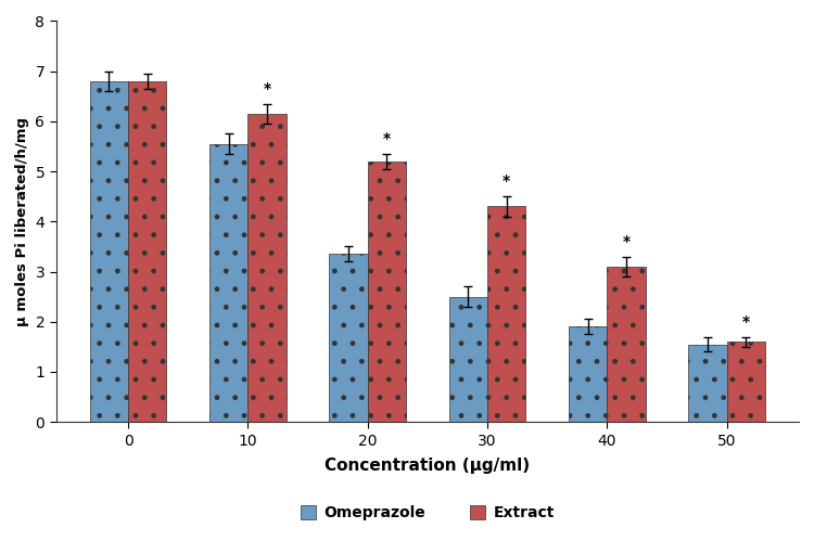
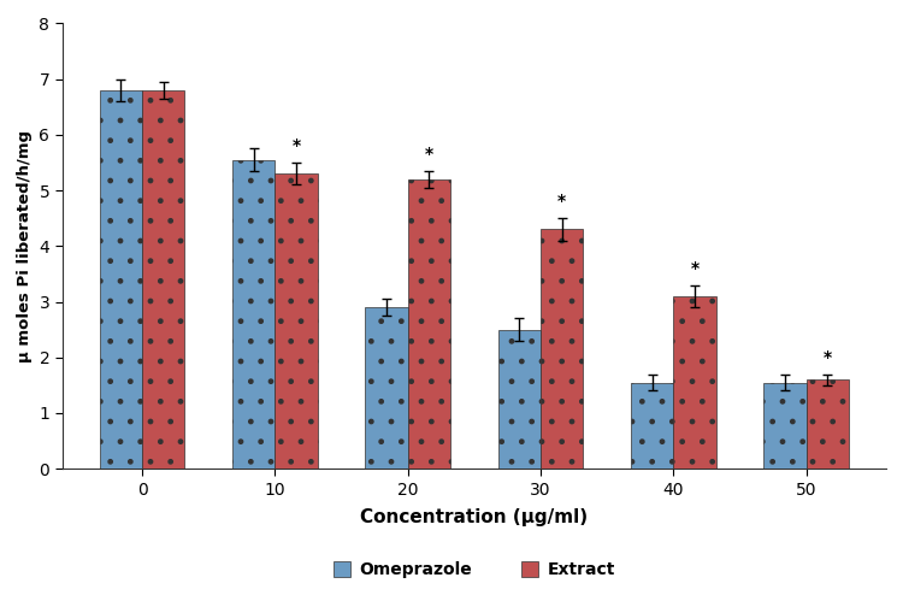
Extract/10: 6.15 -> 5.30
Omeprazole/20: 3.35 -> 2.90
Omeprazole/40: 1.90 -> 1.55
